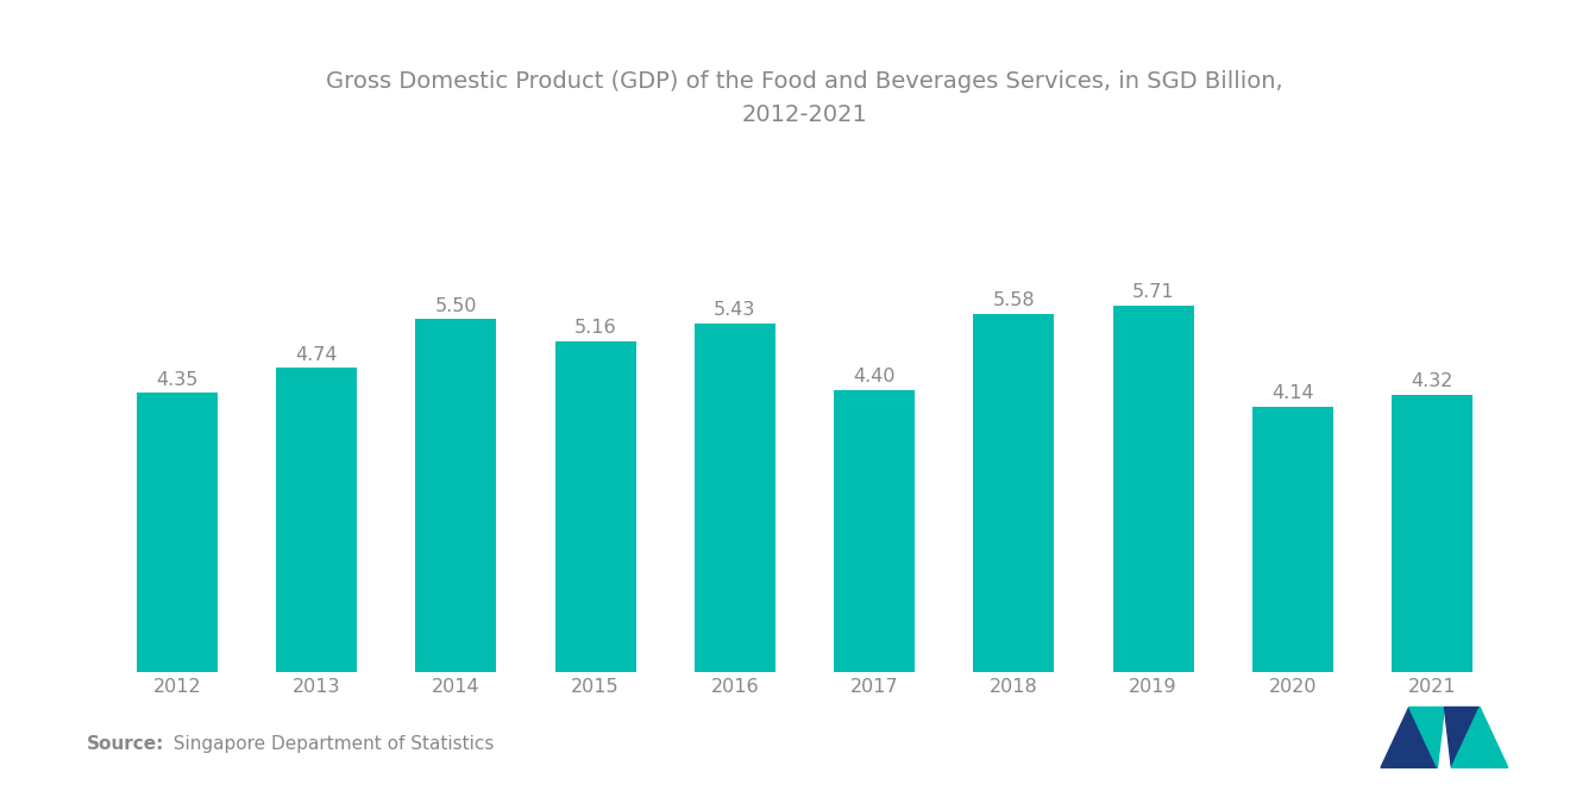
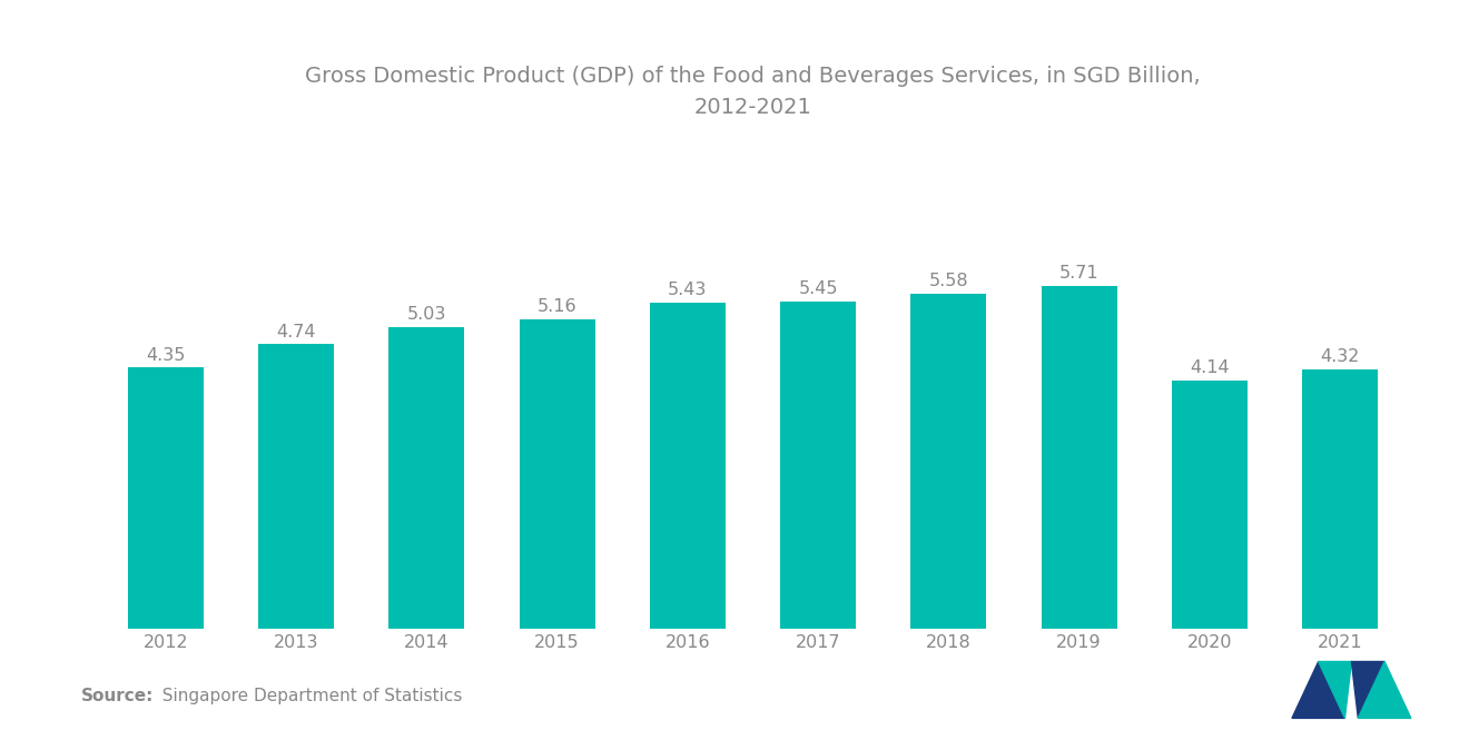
2014: 5.50 -> 5.03
2017: 4.40 -> 5.45
